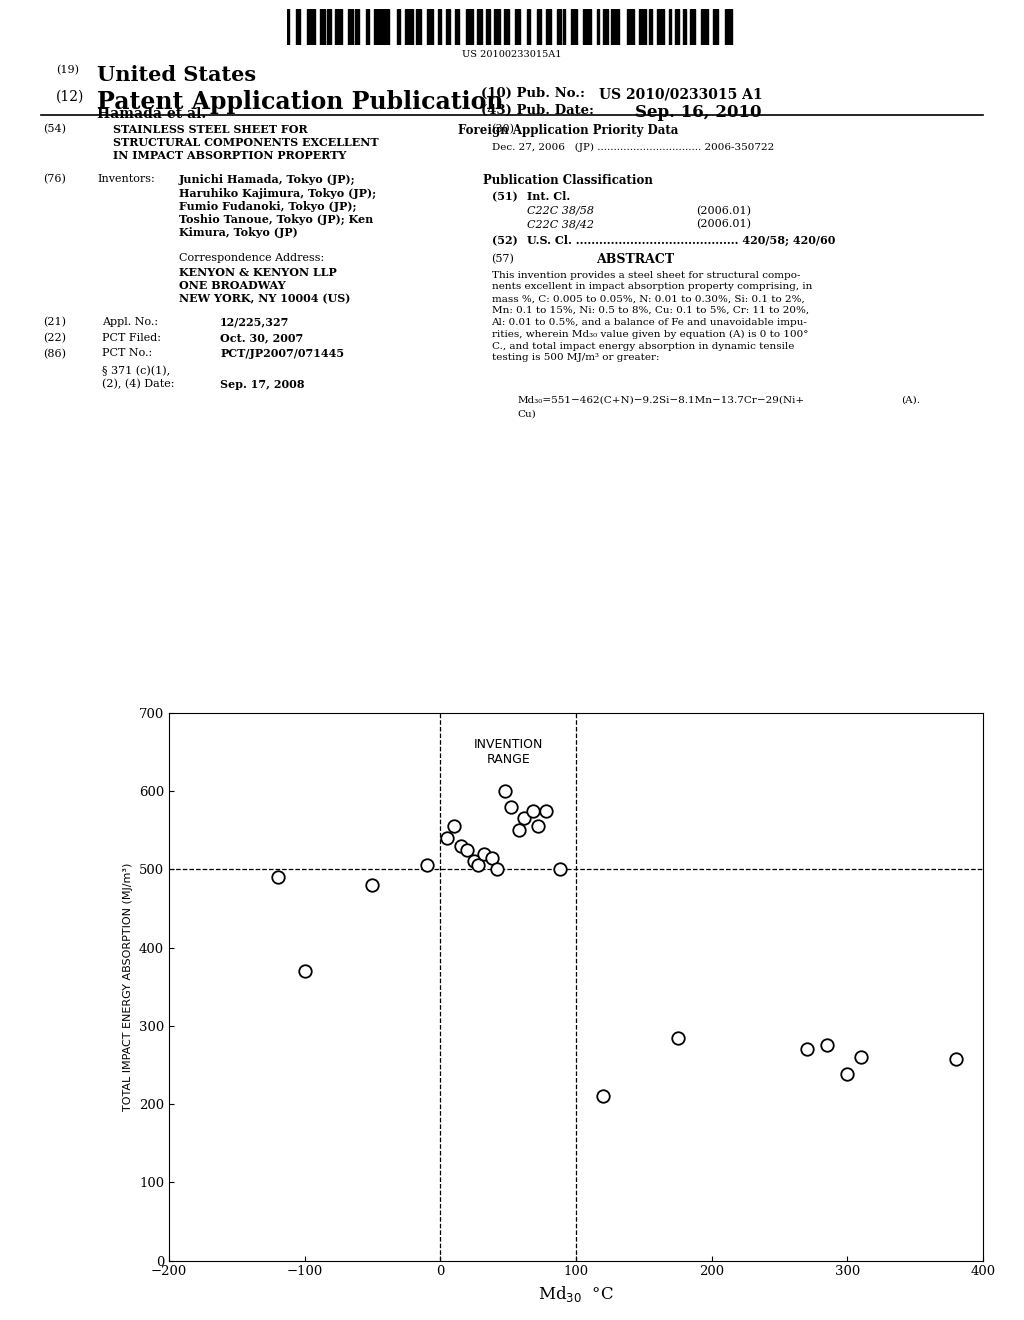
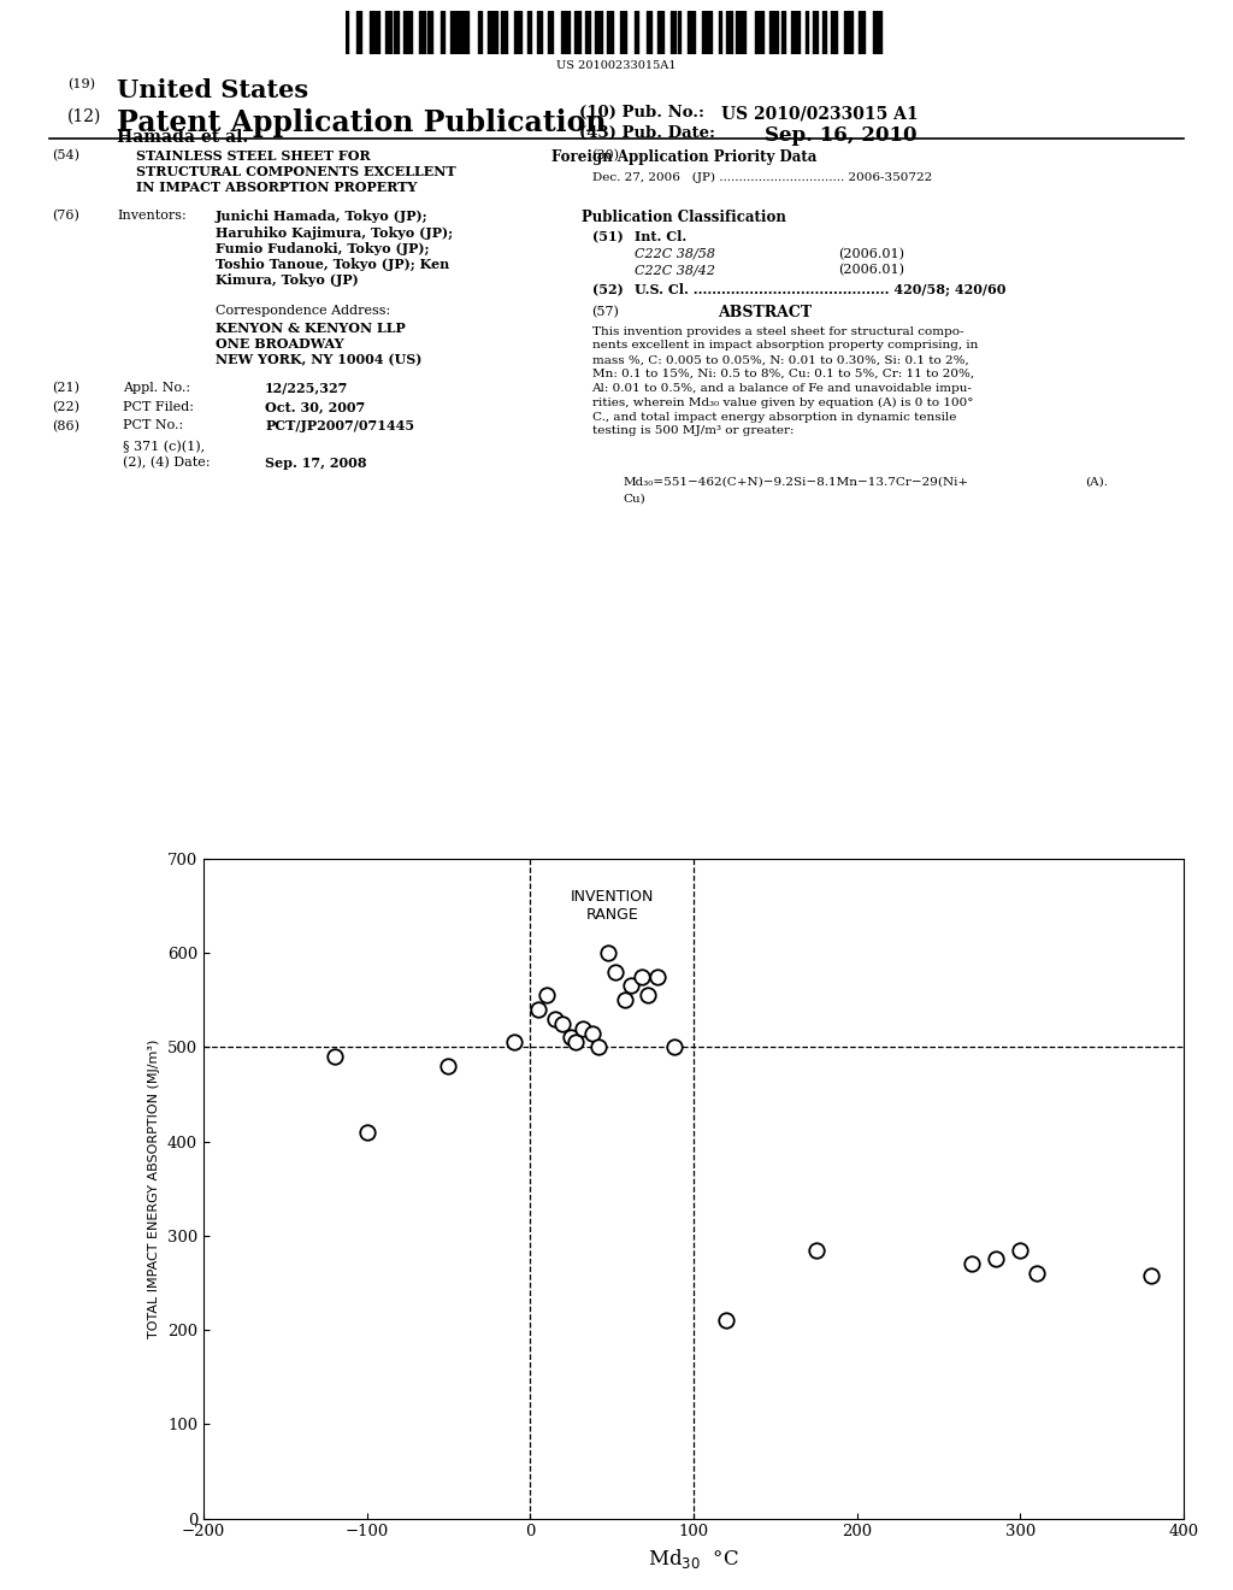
−100: 370 -> 410
300: 238 -> 285
